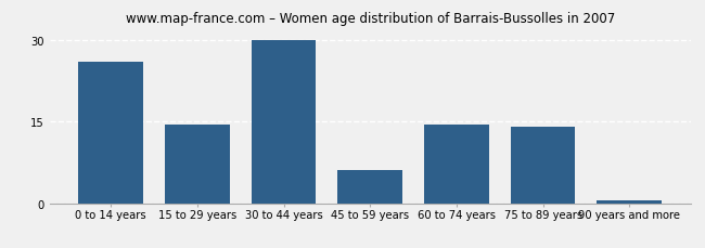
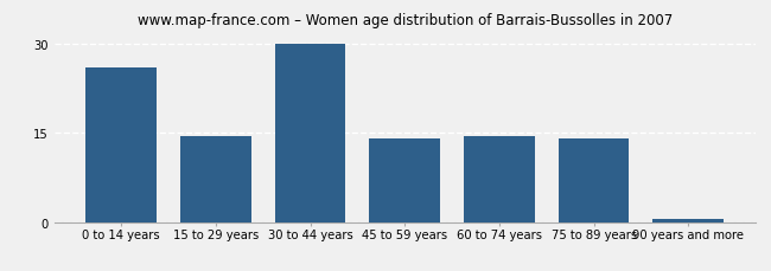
45 to 59 years: 6.0 -> 14.0
